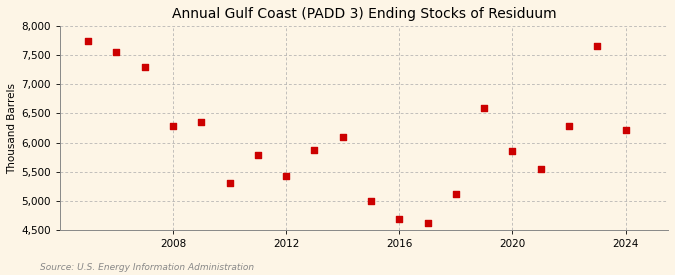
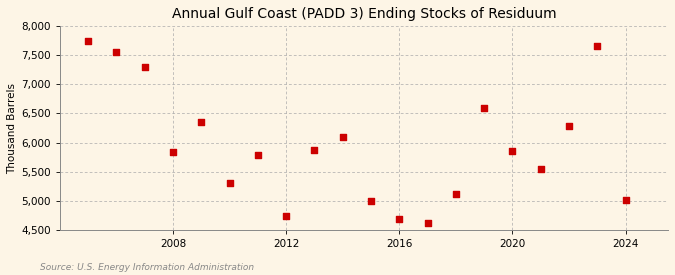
2008: 6,280 -> 5,840
2012: 5,420 -> 4,740
2024: 6,220 -> 5,020
